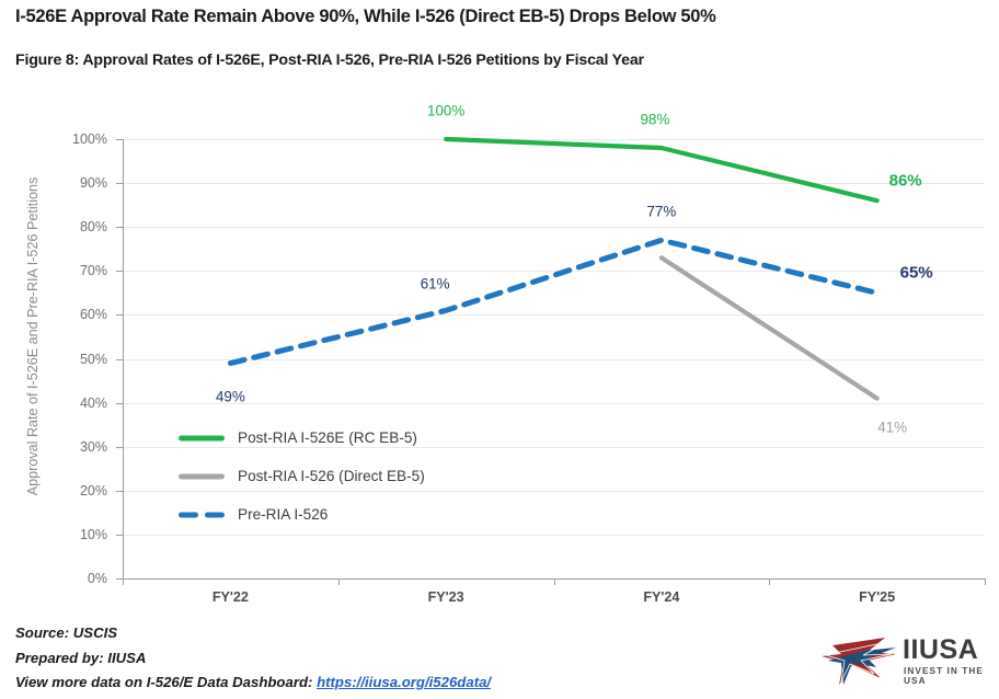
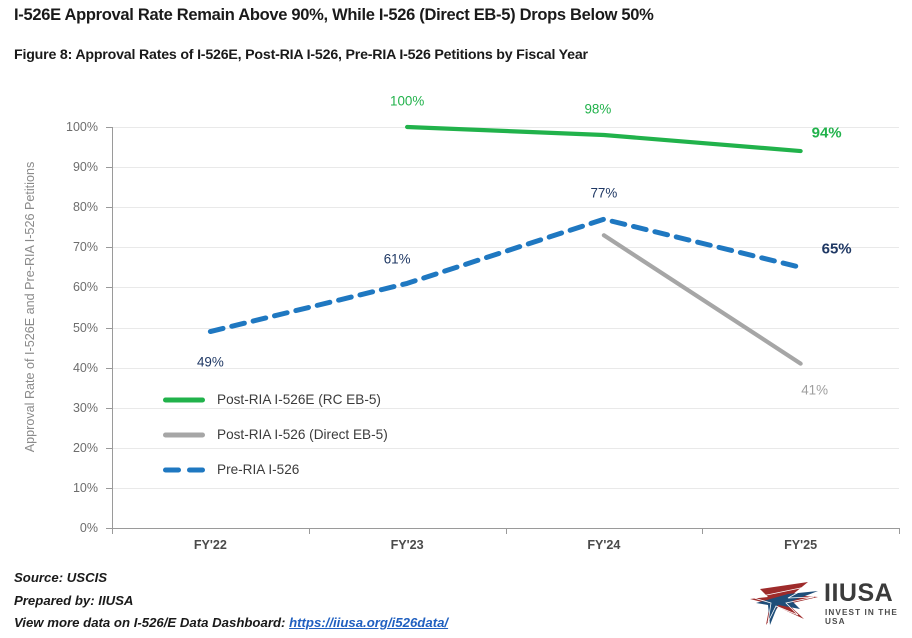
Post-RIA I-526E (RC EB-5)/FY'25: 86% -> 94%
